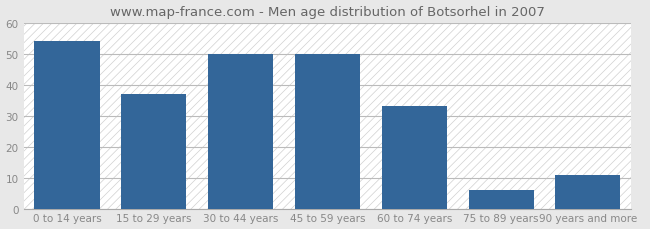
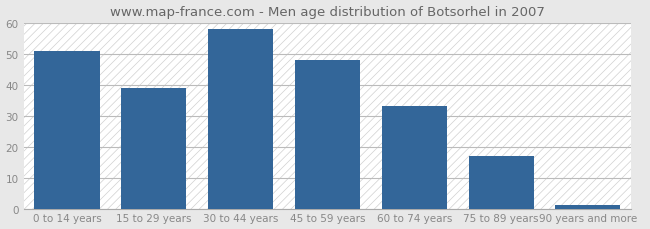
0 to 14 years: 54 -> 51
15 to 29 years: 37 -> 39
30 to 44 years: 50 -> 58
45 to 59 years: 50 -> 48
75 to 89 years: 6 -> 17
90 years and more: 11 -> 1
